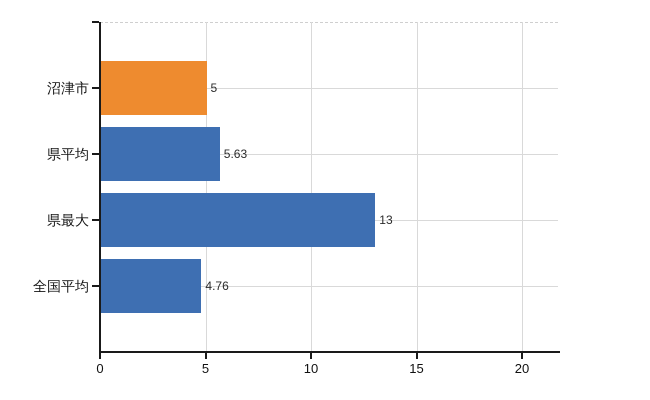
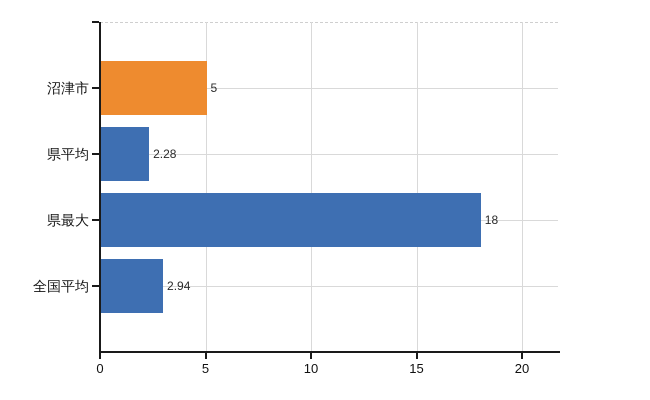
県平均: 5.63 -> 2.28
県最大: 13 -> 18
全国平均: 4.76 -> 2.94
